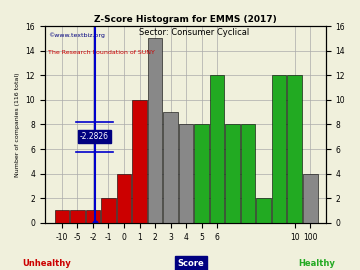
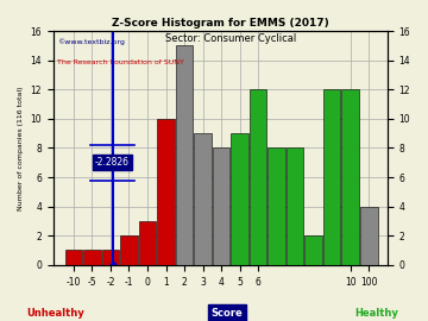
0: 4 -> 3
5: 8 -> 9
